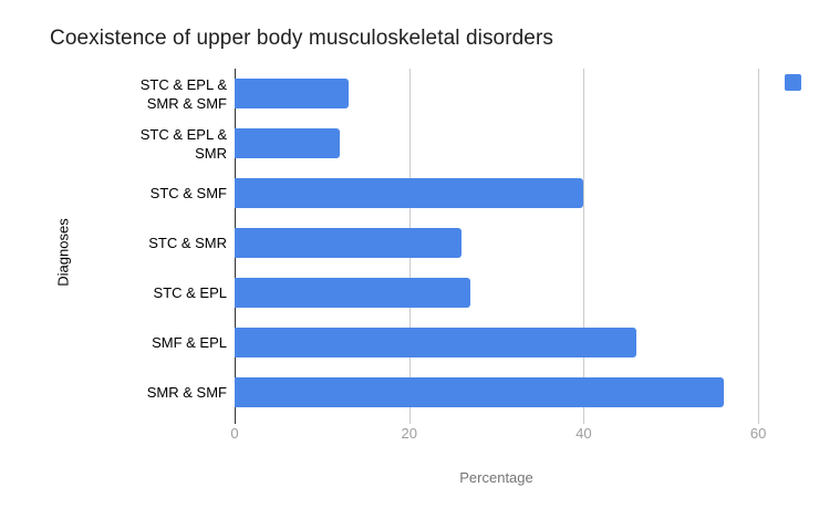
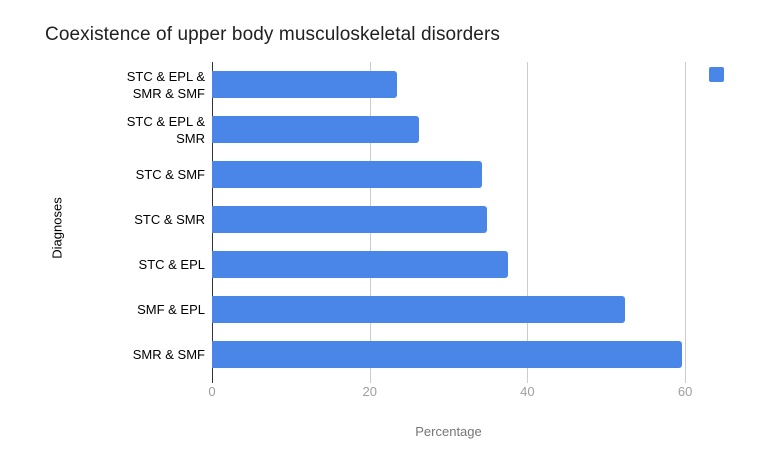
STC & EPL & SMR & SMF: 13 -> 23
STC & EPL & SMR: 12 -> 26
STC & SMF: 40 -> 34
STC & SMR: 26 -> 35
STC & EPL: 27 -> 38
SMF & EPL: 46 -> 52
SMR & SMF: 56 -> 60
